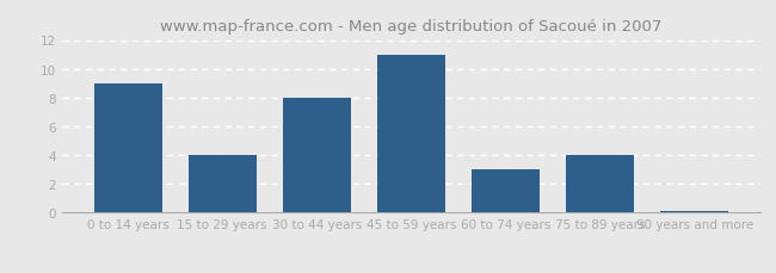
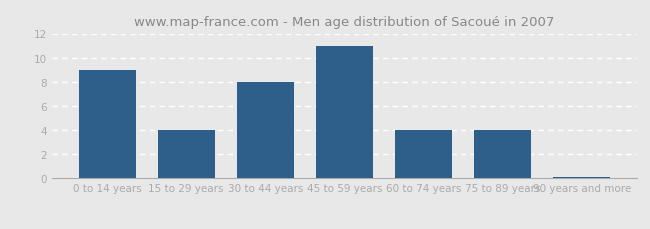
60 to 74 years: 3.0 -> 4.0
